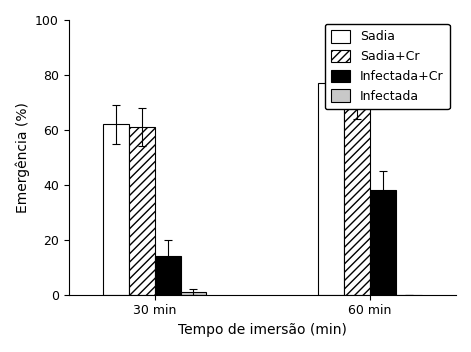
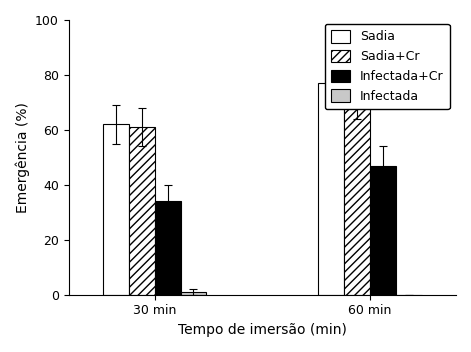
Infectada+Cr/30 min: 14 -> 34
Infectada+Cr/60 min: 38 -> 47
